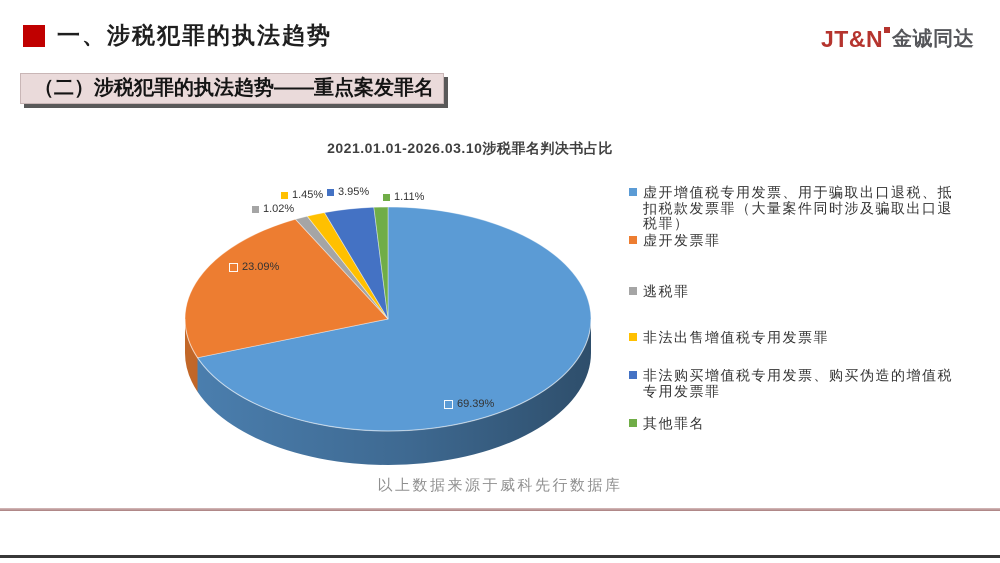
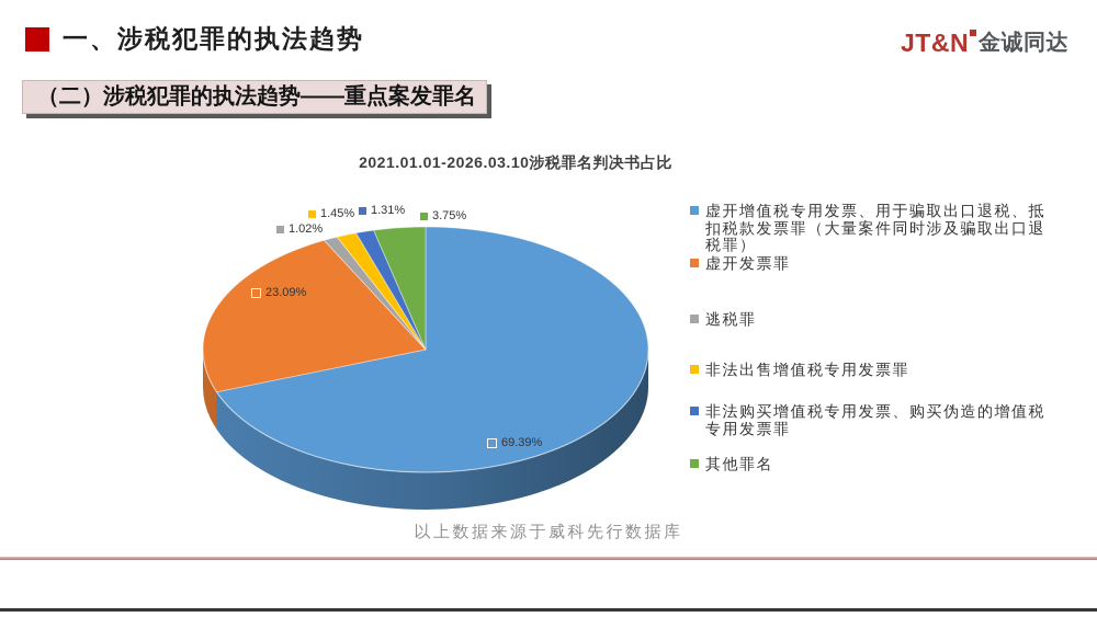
非法购买增值税专用发票、购买伪造的增值税 专用发票罪: 3.95% -> 1.31%
其他罪名: 1.11% -> 3.75%
